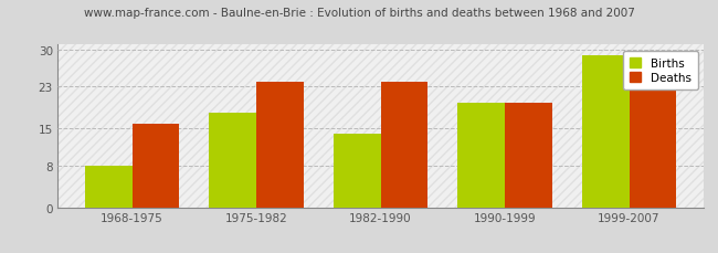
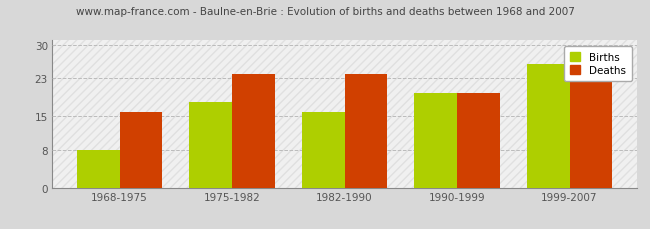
Births/1982-1990: 14 -> 16
Births/1999-2007: 29 -> 26
